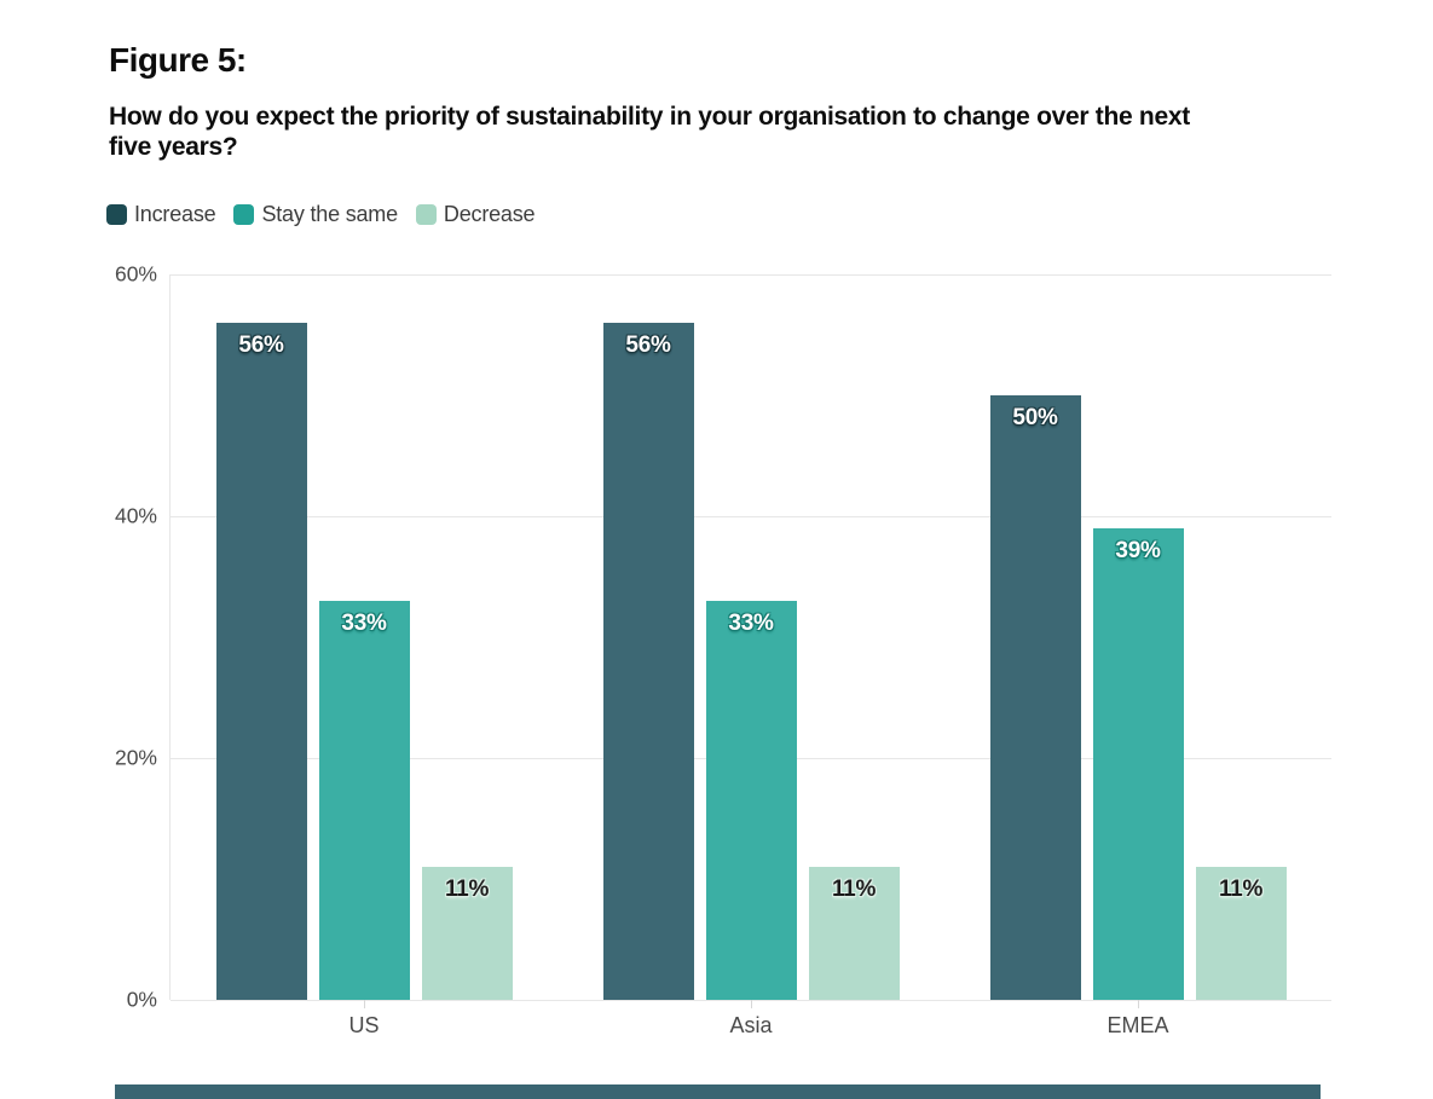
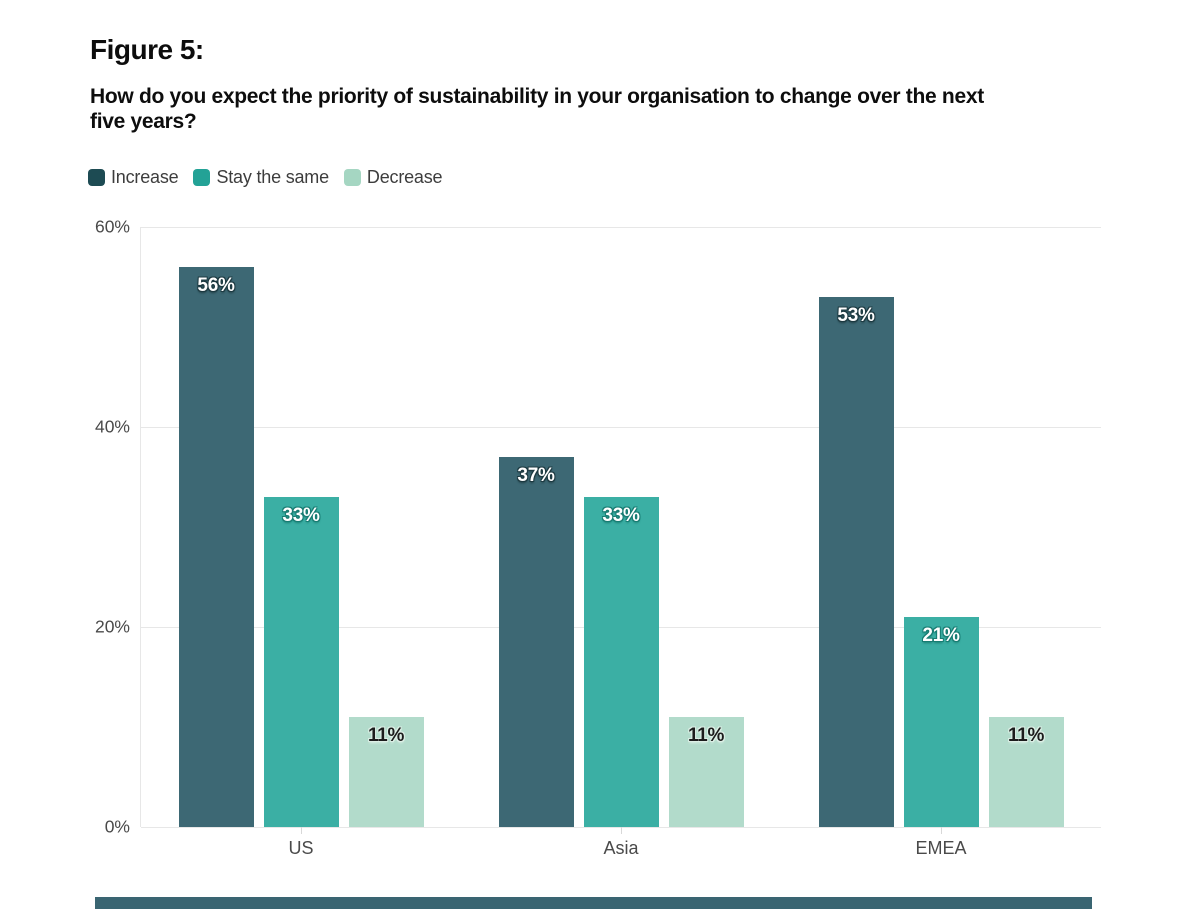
Increase/Asia: 56% -> 37%
Increase/EMEA: 50% -> 53%
Stay the same/EMEA: 39% -> 21%
